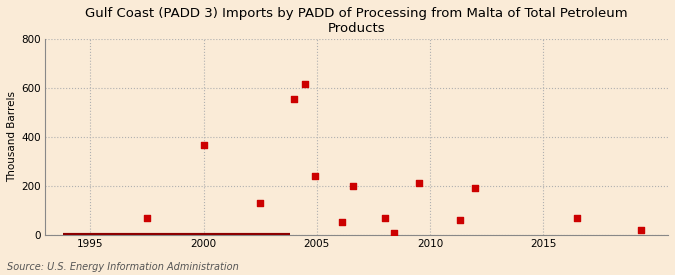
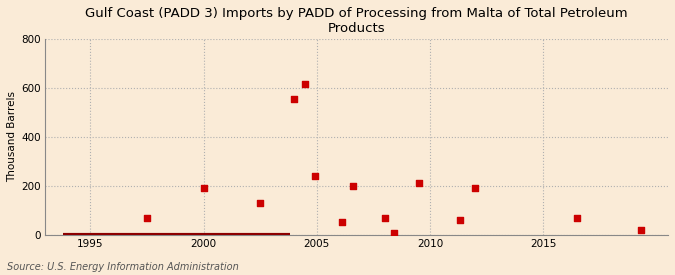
2000: 365 -> 190
